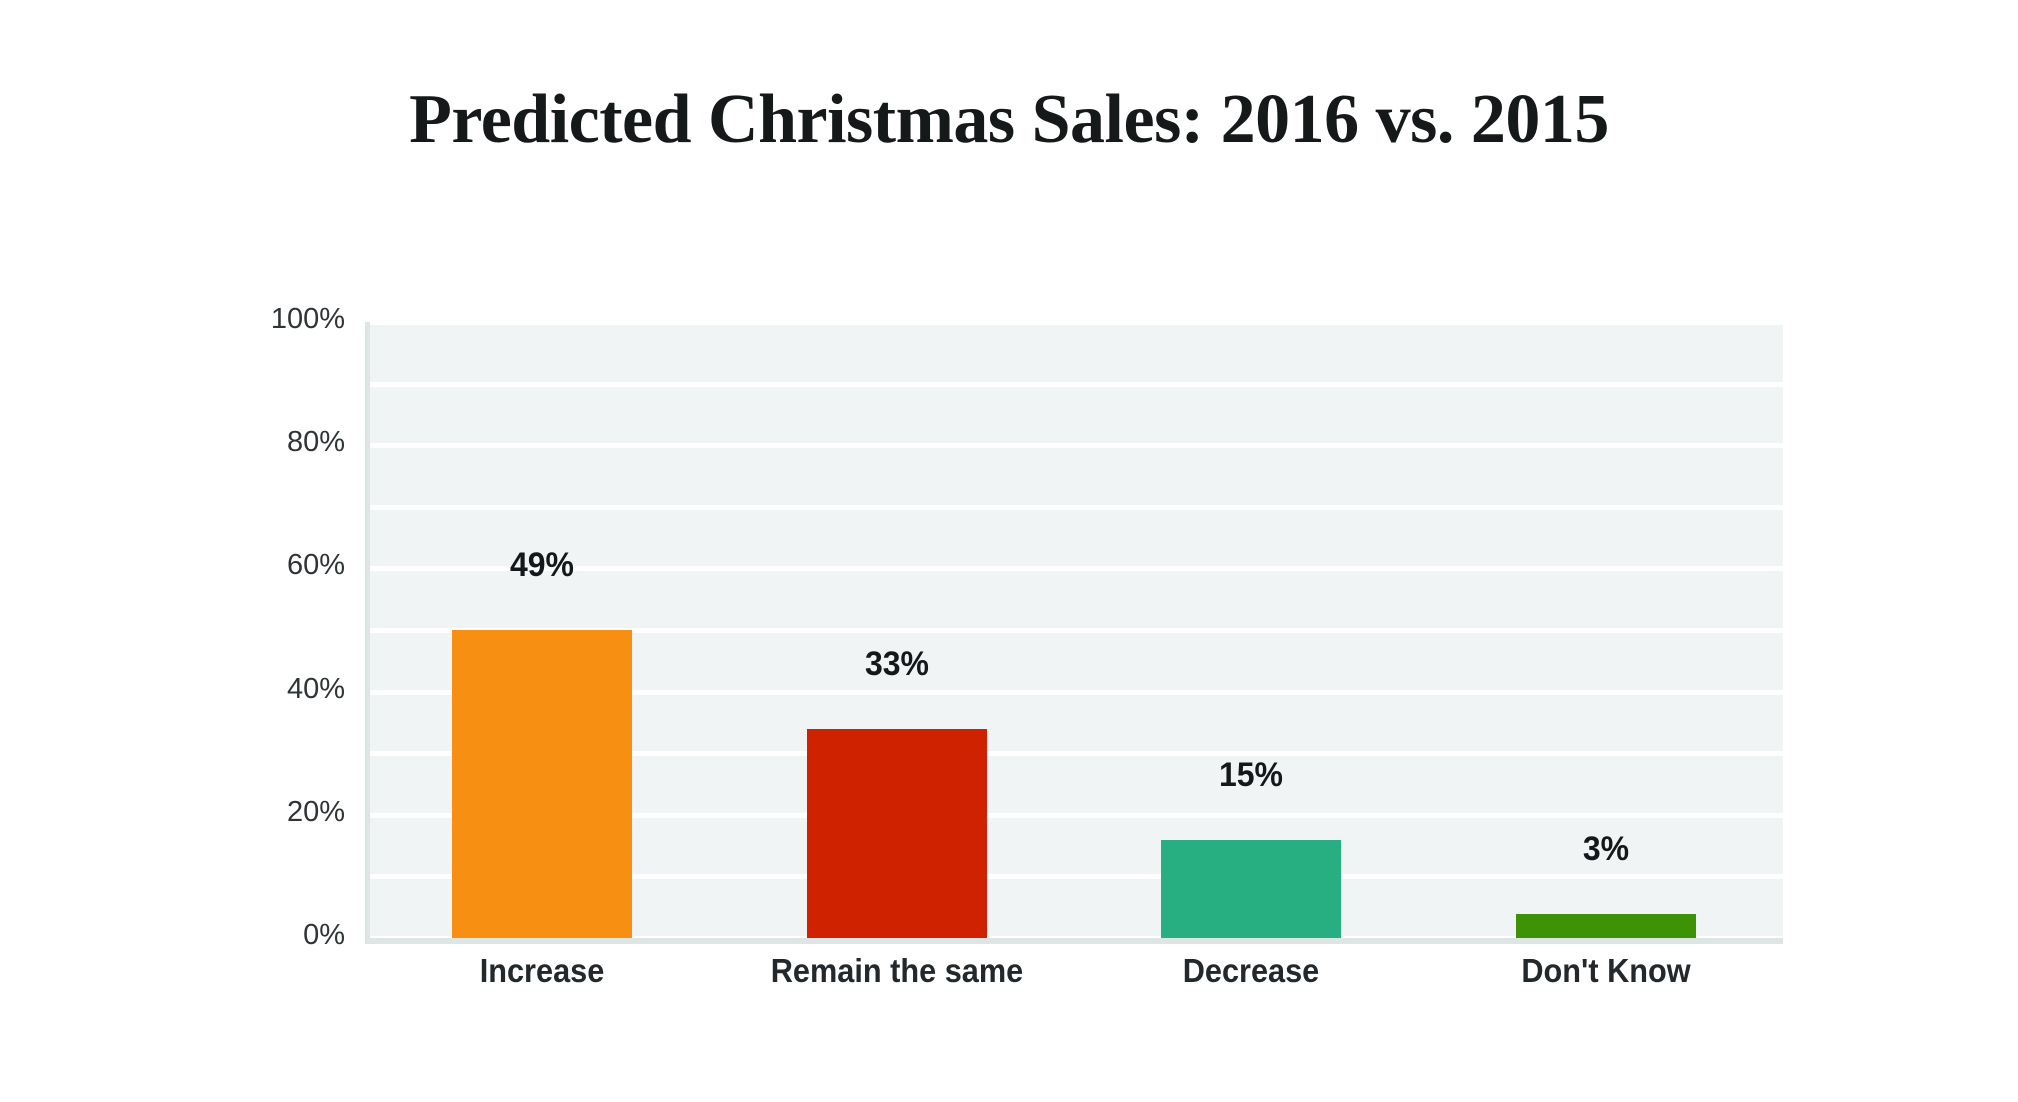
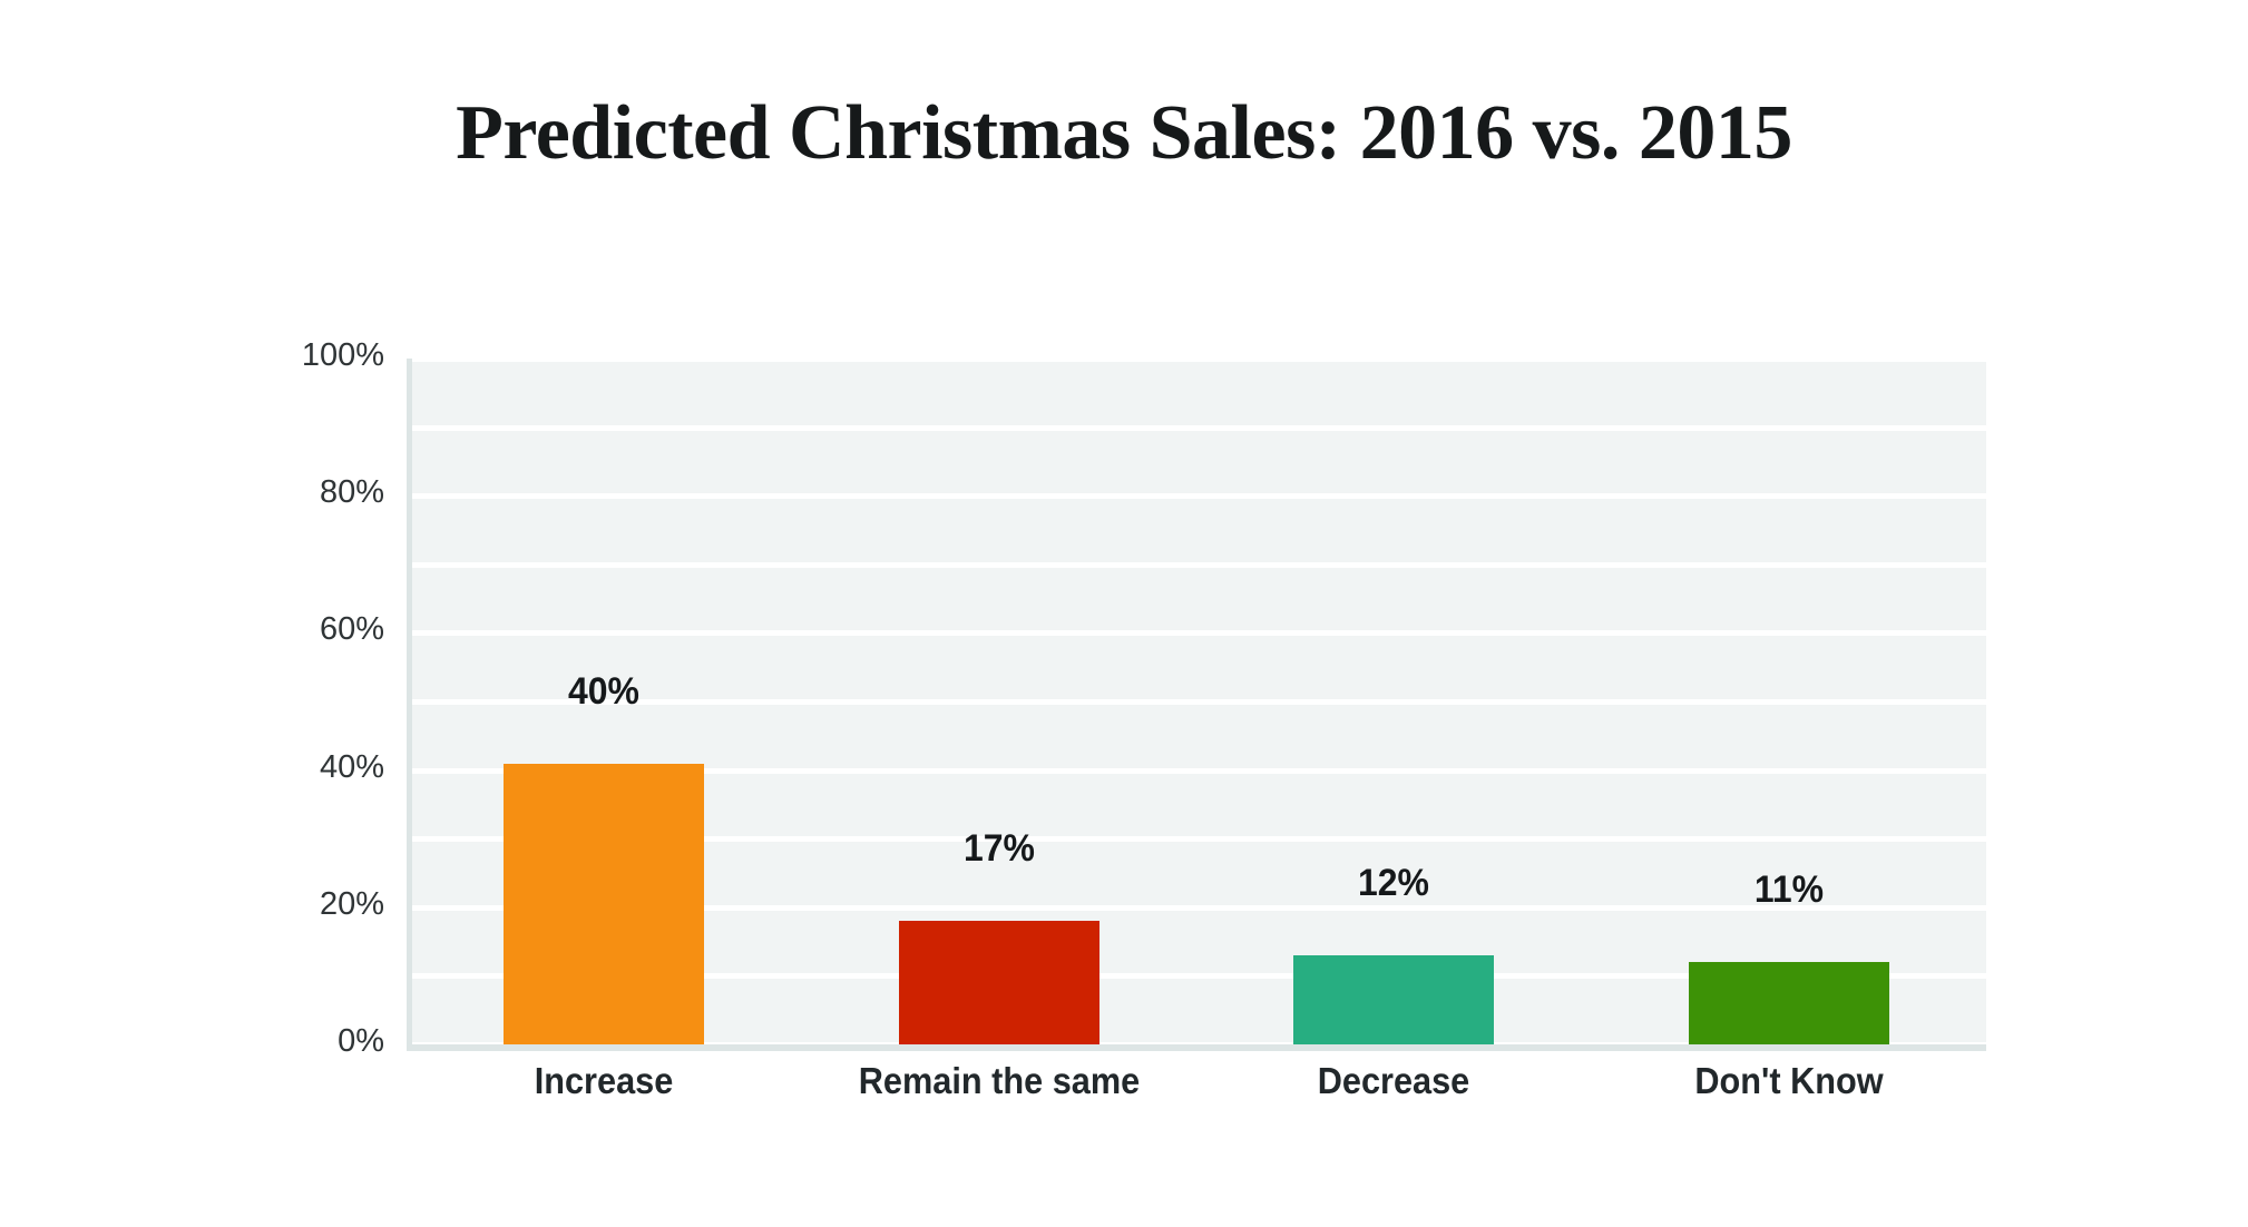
Increase: 49% -> 40%
Remain the same: 33% -> 17%
Decrease: 15% -> 12%
Don't Know: 3% -> 11%
